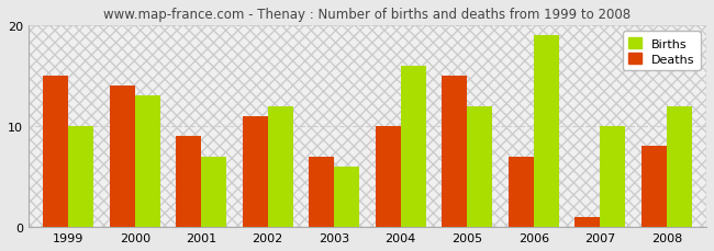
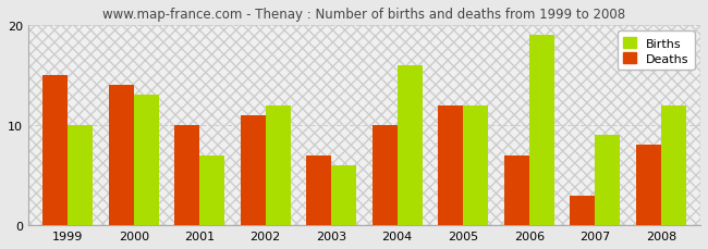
Deaths/2001: 9 -> 10
Deaths/2005: 15 -> 12
Deaths/2007: 1 -> 3
Births/2007: 10 -> 9
